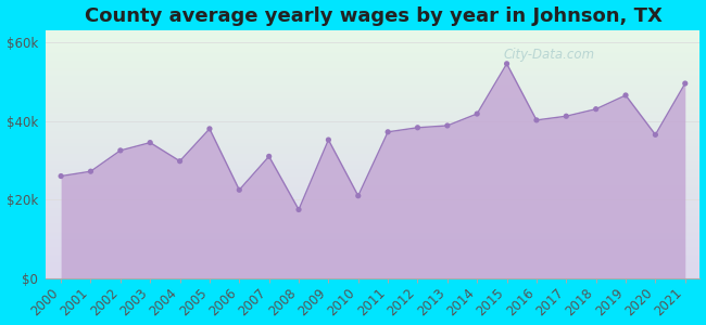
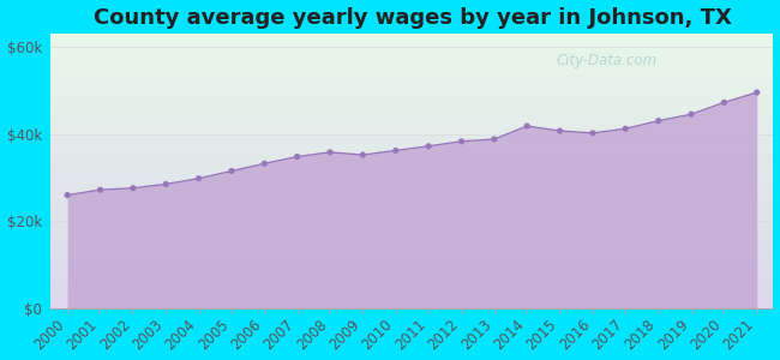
2002: $32.5k -> $27.6k
2003: $34.5k -> $28.5k
2005: $38.0k -> $31.5k
2006: $22.5k -> $33.2k
2007: $31.0k -> $34.8k
2008: $17.5k -> $35.8k
2010: $21.0k -> $36.2k
2015: $54.5k -> $40.7k
2019: $46.5k -> $44.5k
2020: $36.5k -> $47.2k
